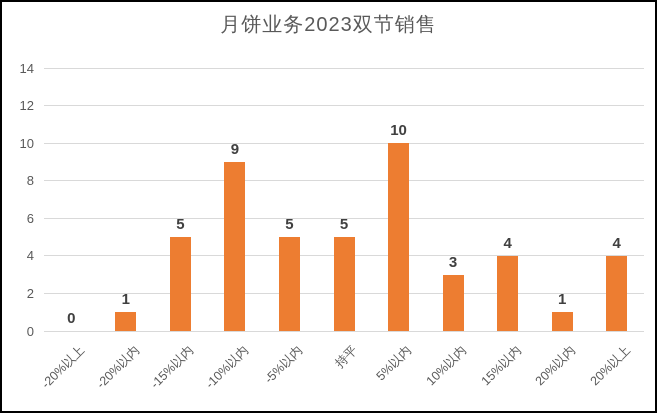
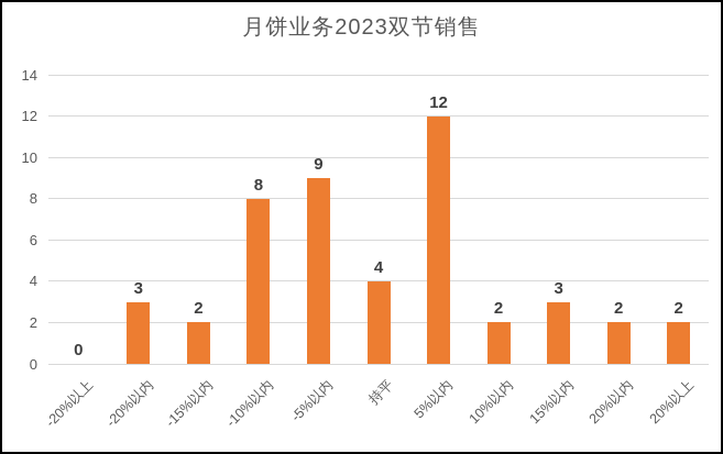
-20%以内: 1 -> 3
-15%以内: 5 -> 2
-10%以内: 9 -> 8
-5%以内: 5 -> 9
持平: 5 -> 4
5%以内: 10 -> 12
10%以内: 3 -> 2
15%以内: 4 -> 3
20%以内: 1 -> 2
20%以上: 4 -> 2
